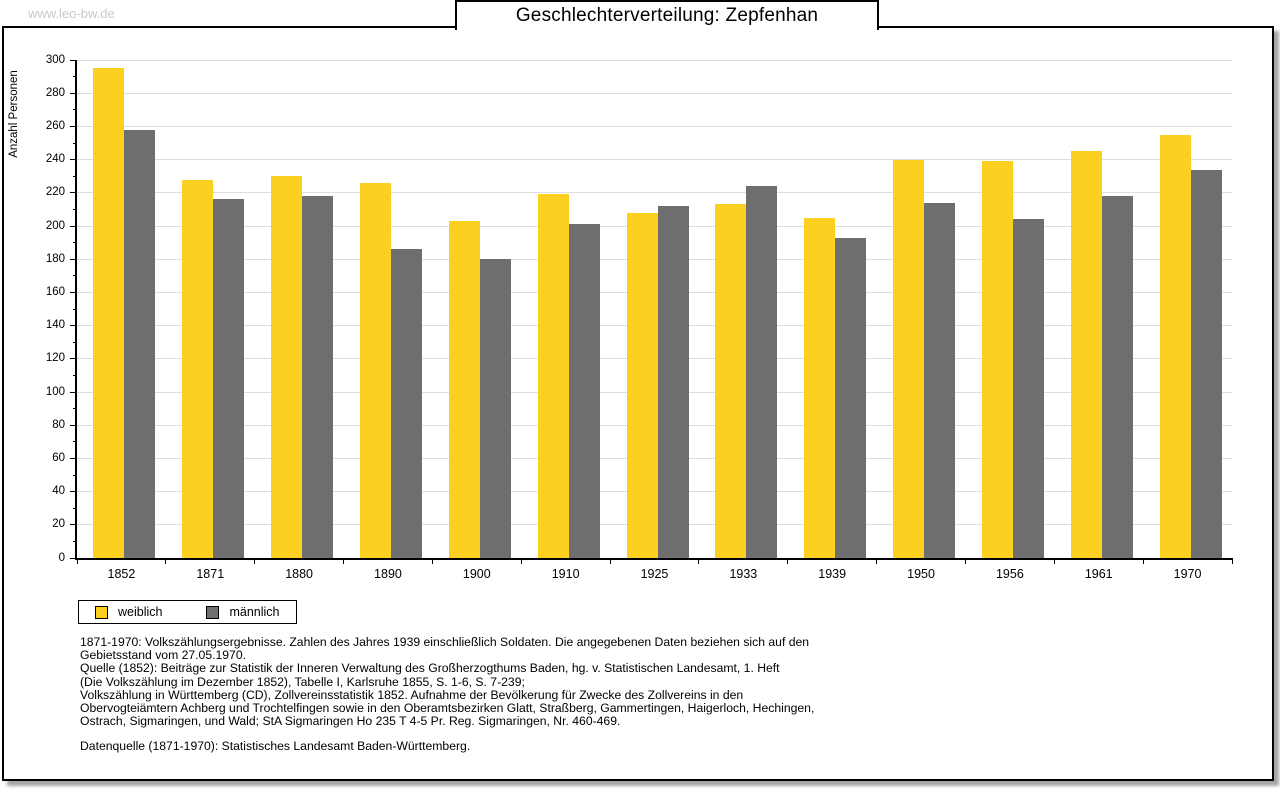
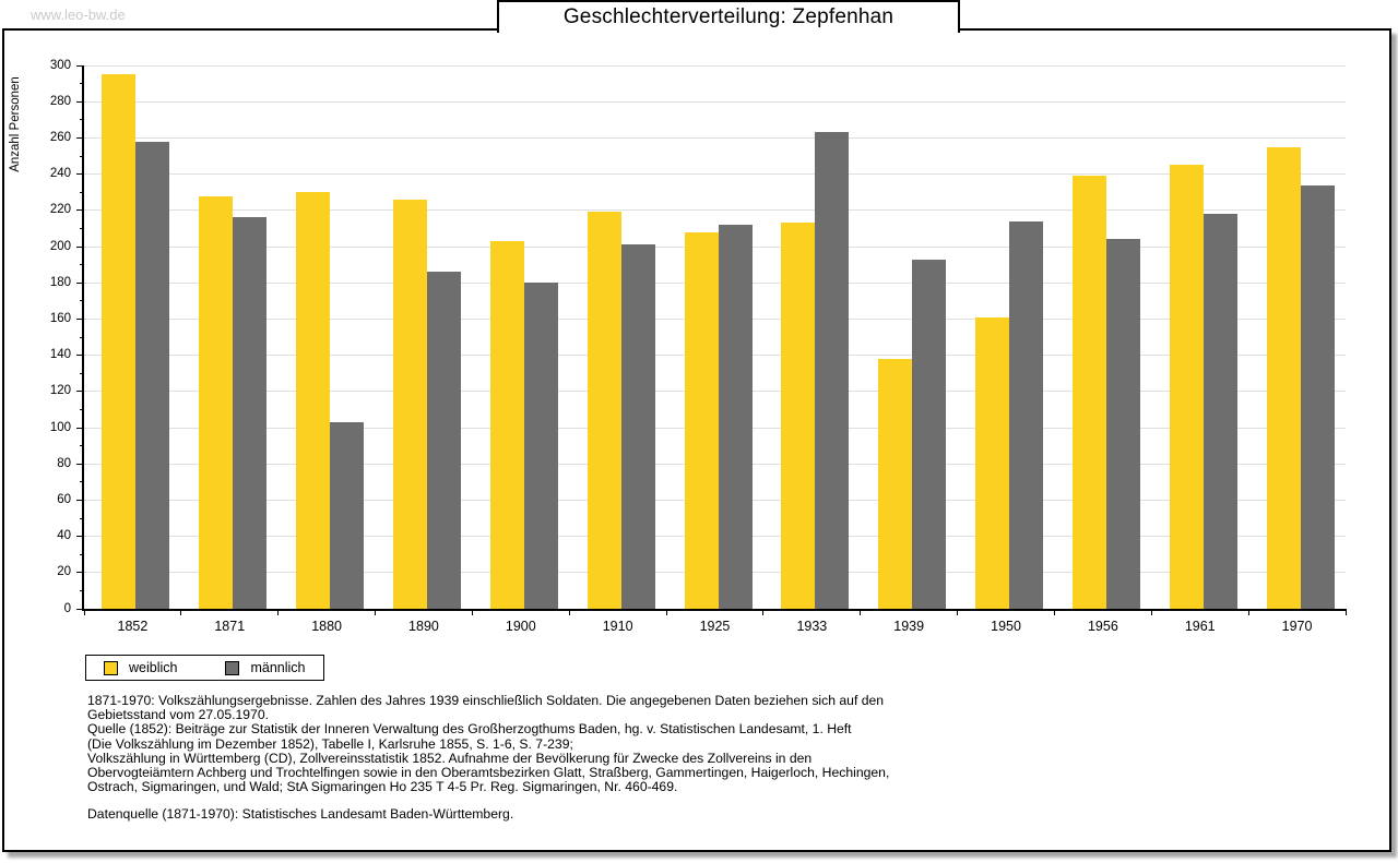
männlich/1880: 218 -> 103
männlich/1933: 224 -> 263
weiblich/1939: 205 -> 138
weiblich/1950: 240 -> 161
